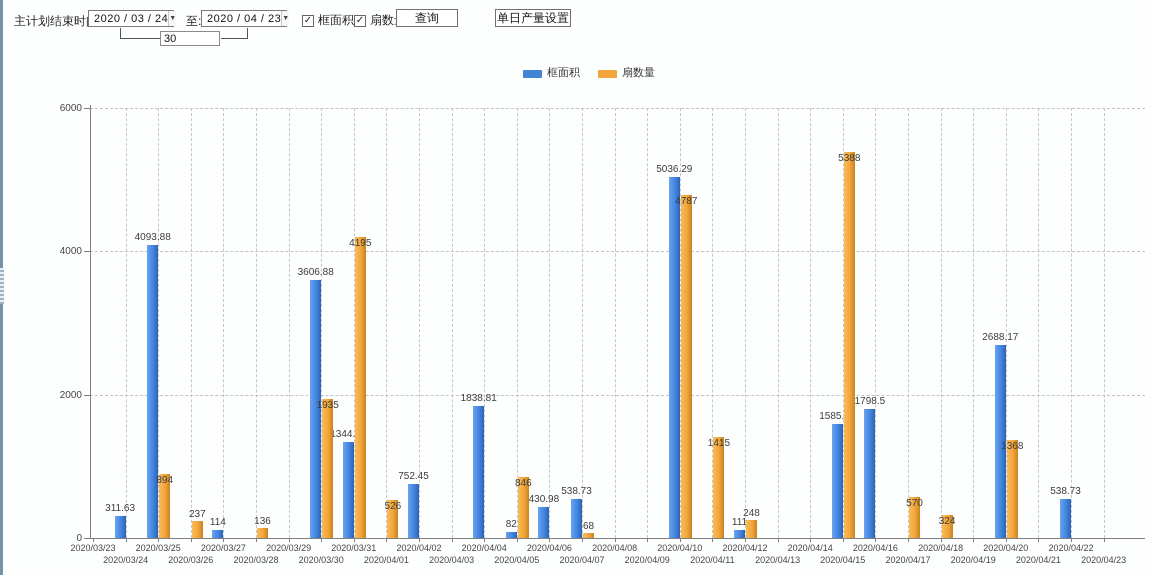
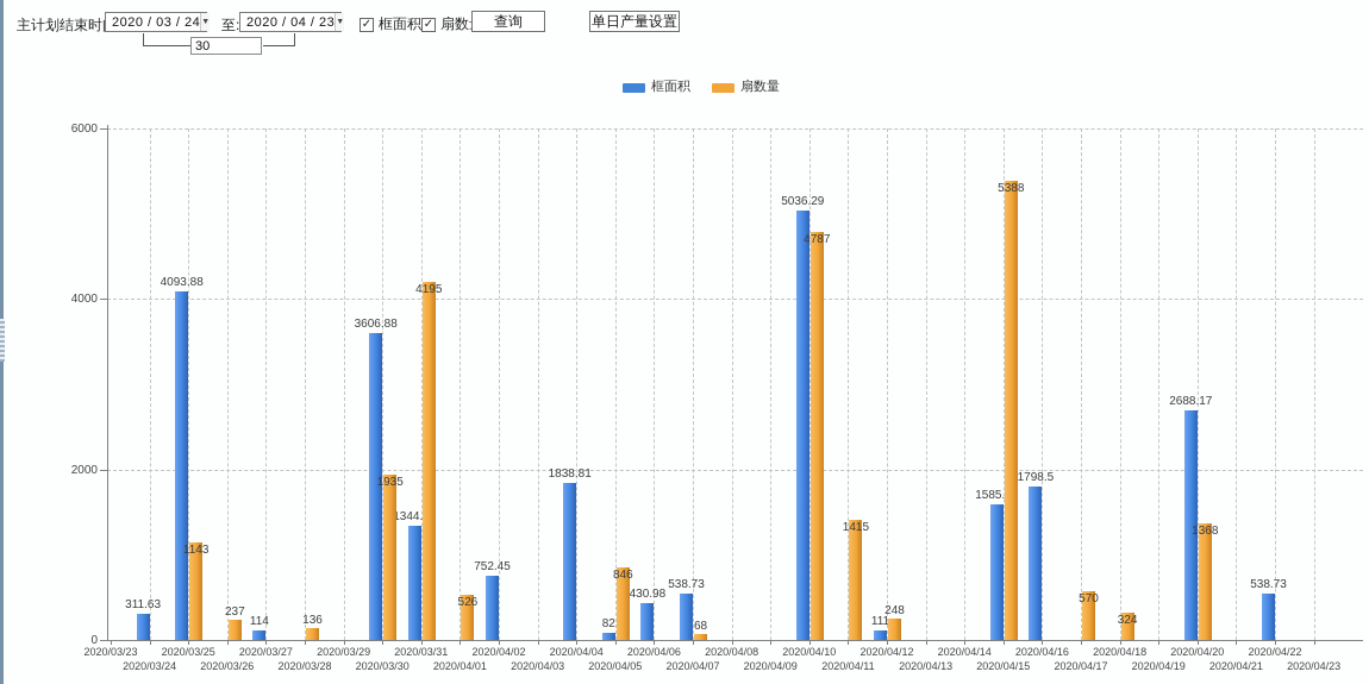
扇数量/2020/03/25: 894 -> 1143
